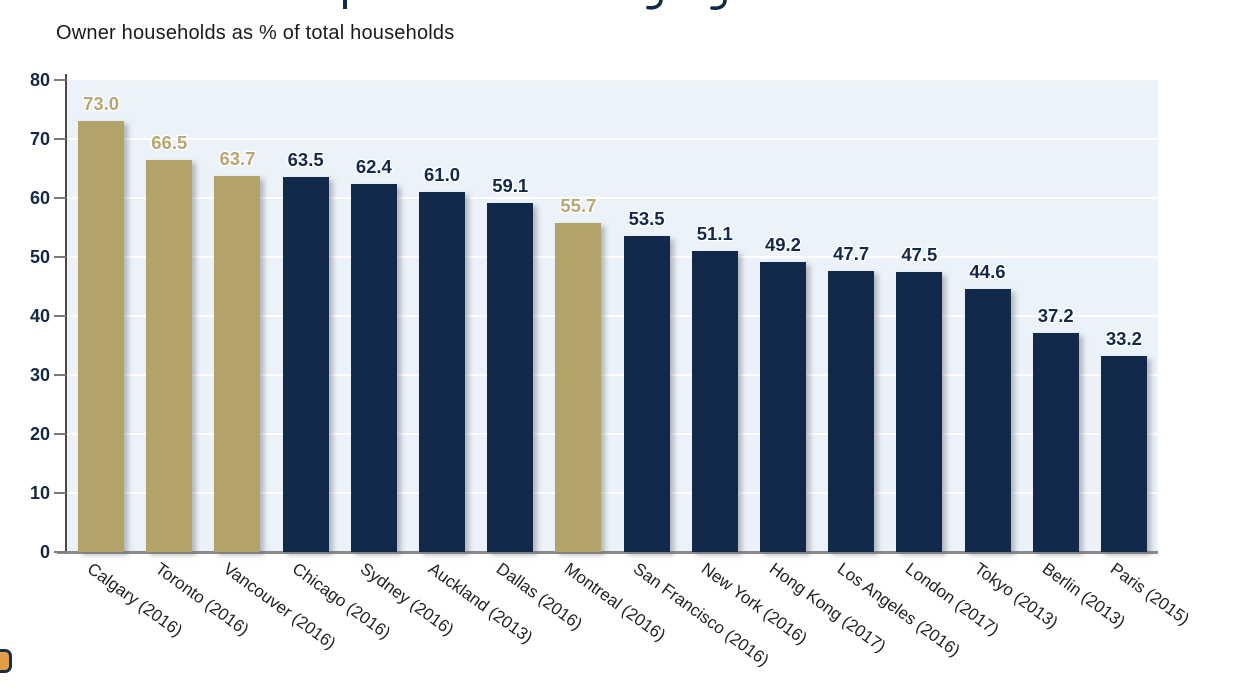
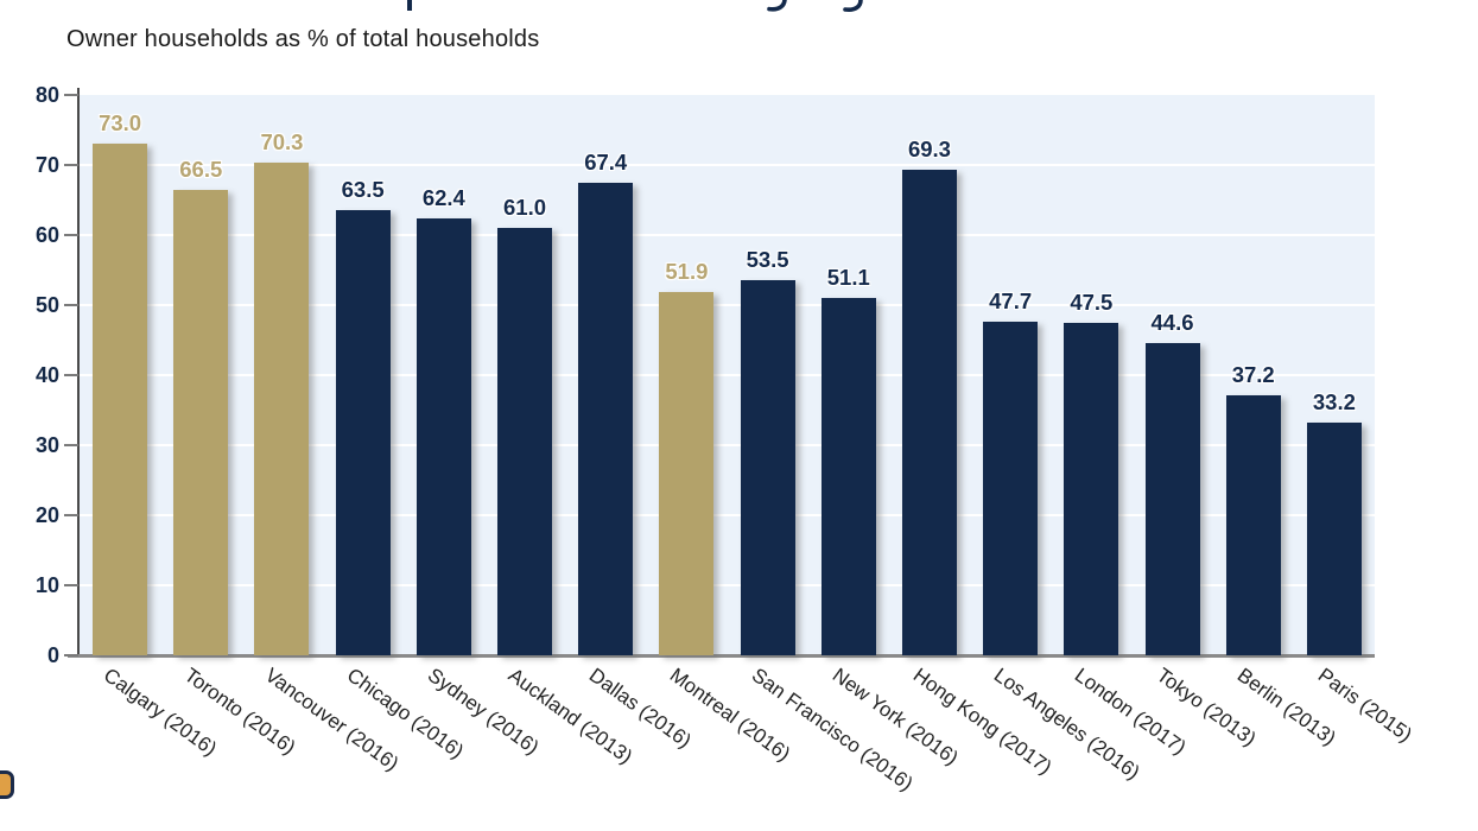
Vancouver (2016): 63.7 -> 70.3
Dallas (2016): 59.1 -> 67.4
Montreal (2016): 55.7 -> 51.9
Hong Kong (2017): 49.2 -> 69.3
